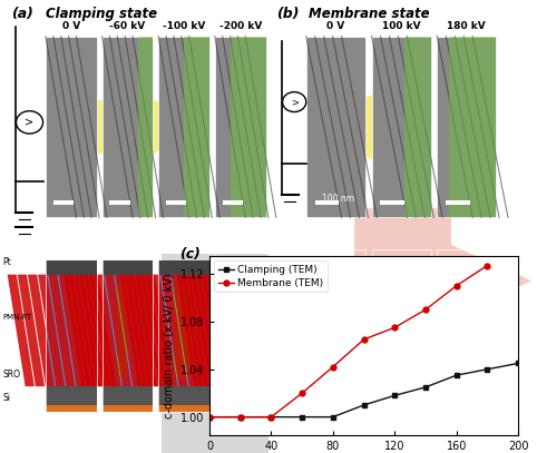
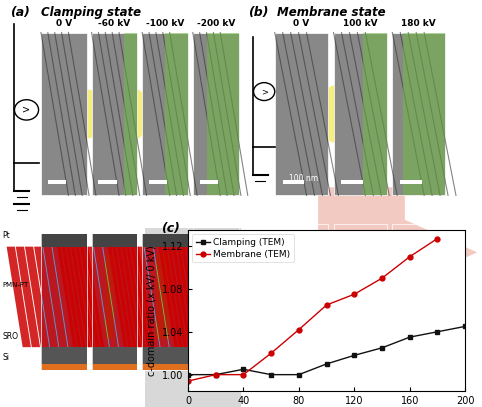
Membrane (TEM)/0: 1.000 -> 0.994
Clamping (TEM)/40: 1.000 -> 1.005
